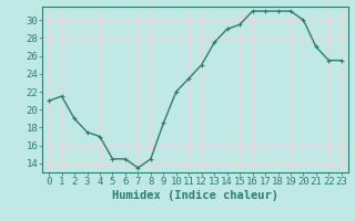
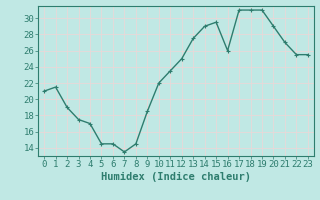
16: 31.0 -> 26.0
20: 30.0 -> 29.0
